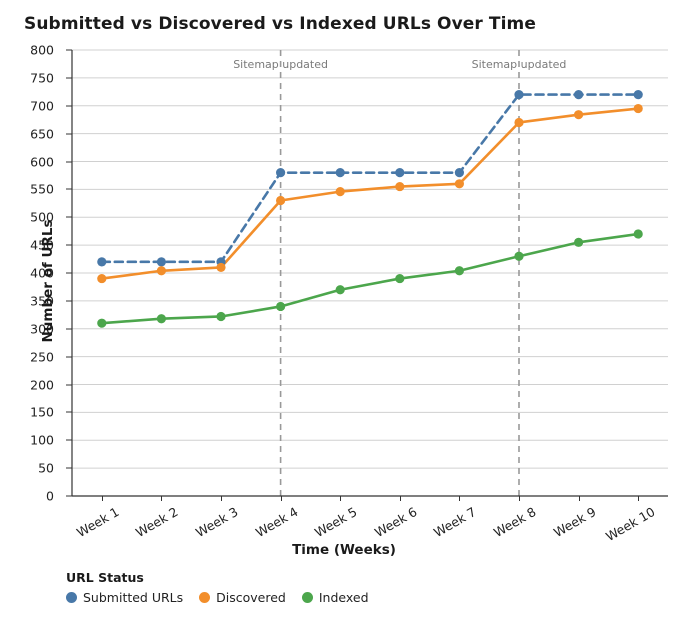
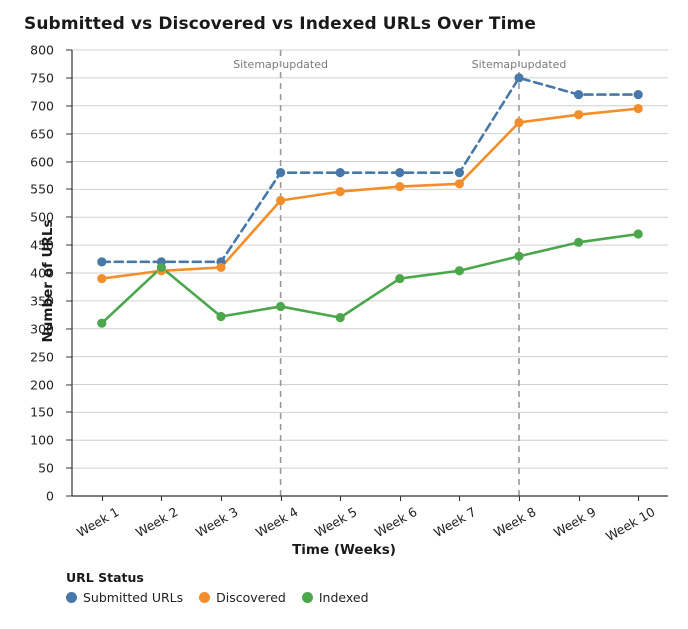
Indexed/Week 2: 320 -> 410
Indexed/Week 5: 370 -> 320
Submitted URLs/Week 8: 720 -> 750
